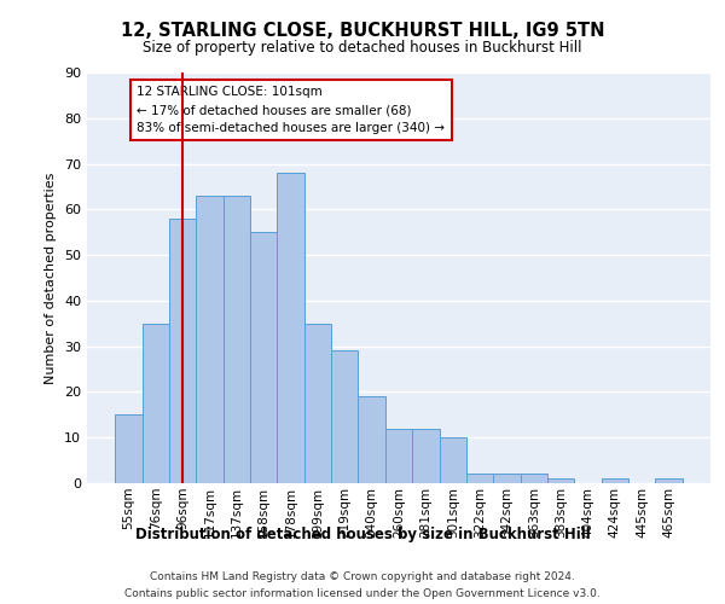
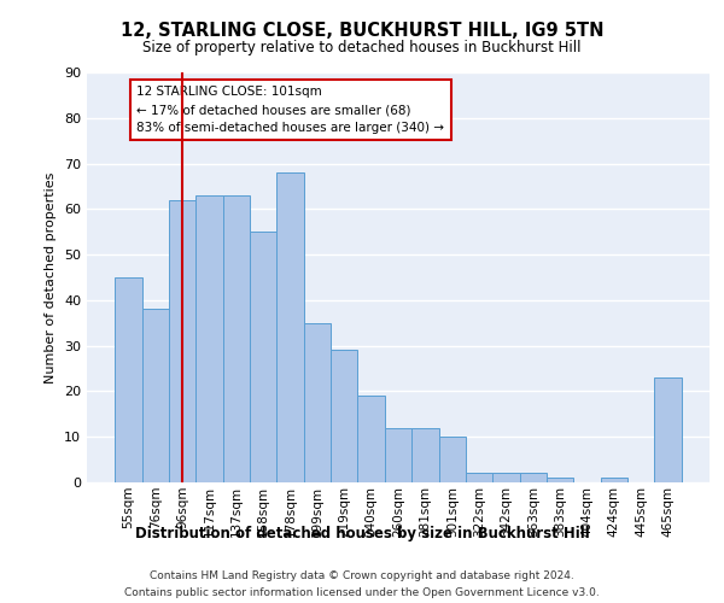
55sqm: 15 -> 45
76sqm: 35 -> 38
96sqm: 58 -> 62
465sqm: 1 -> 23
